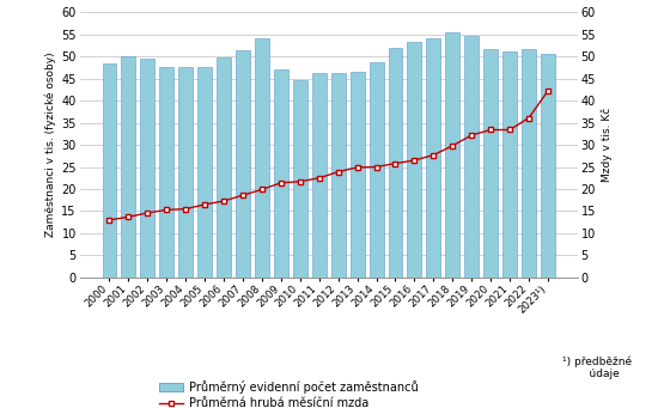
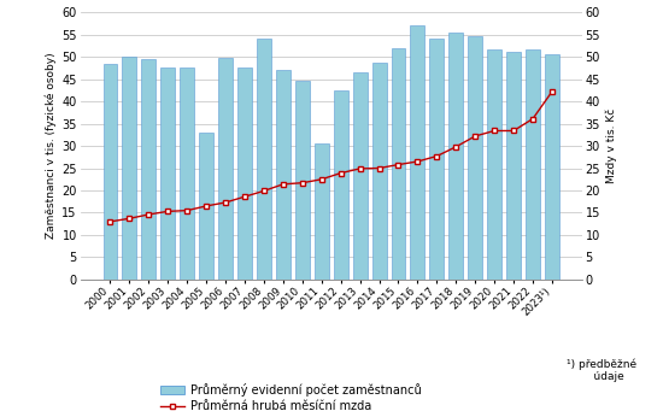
Průměrný evidenní počet zaměstnanců/2005: 47.5 -> 33.0
Průměrný evidenní počet zaměstnanců/2007: 51.3 -> 47.5
Průměrný evidenní počet zaměstnanců/2011: 46.2 -> 30.5
Průměrný evidenní počet zaměstnanců/2012: 46.3 -> 42.5
Průměrný evidenní počet zaměstnanců/2016: 53.4 -> 57.0
